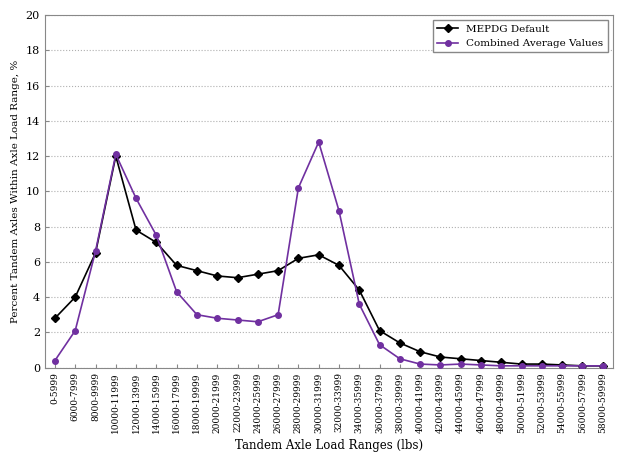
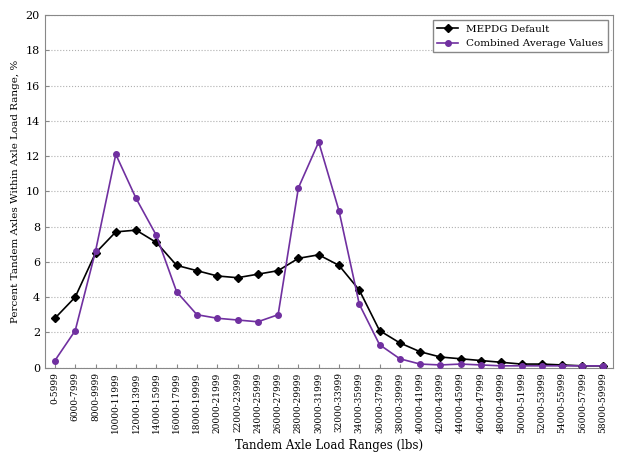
MEPDG Default/10000-11999: 12.0 -> 7.7
